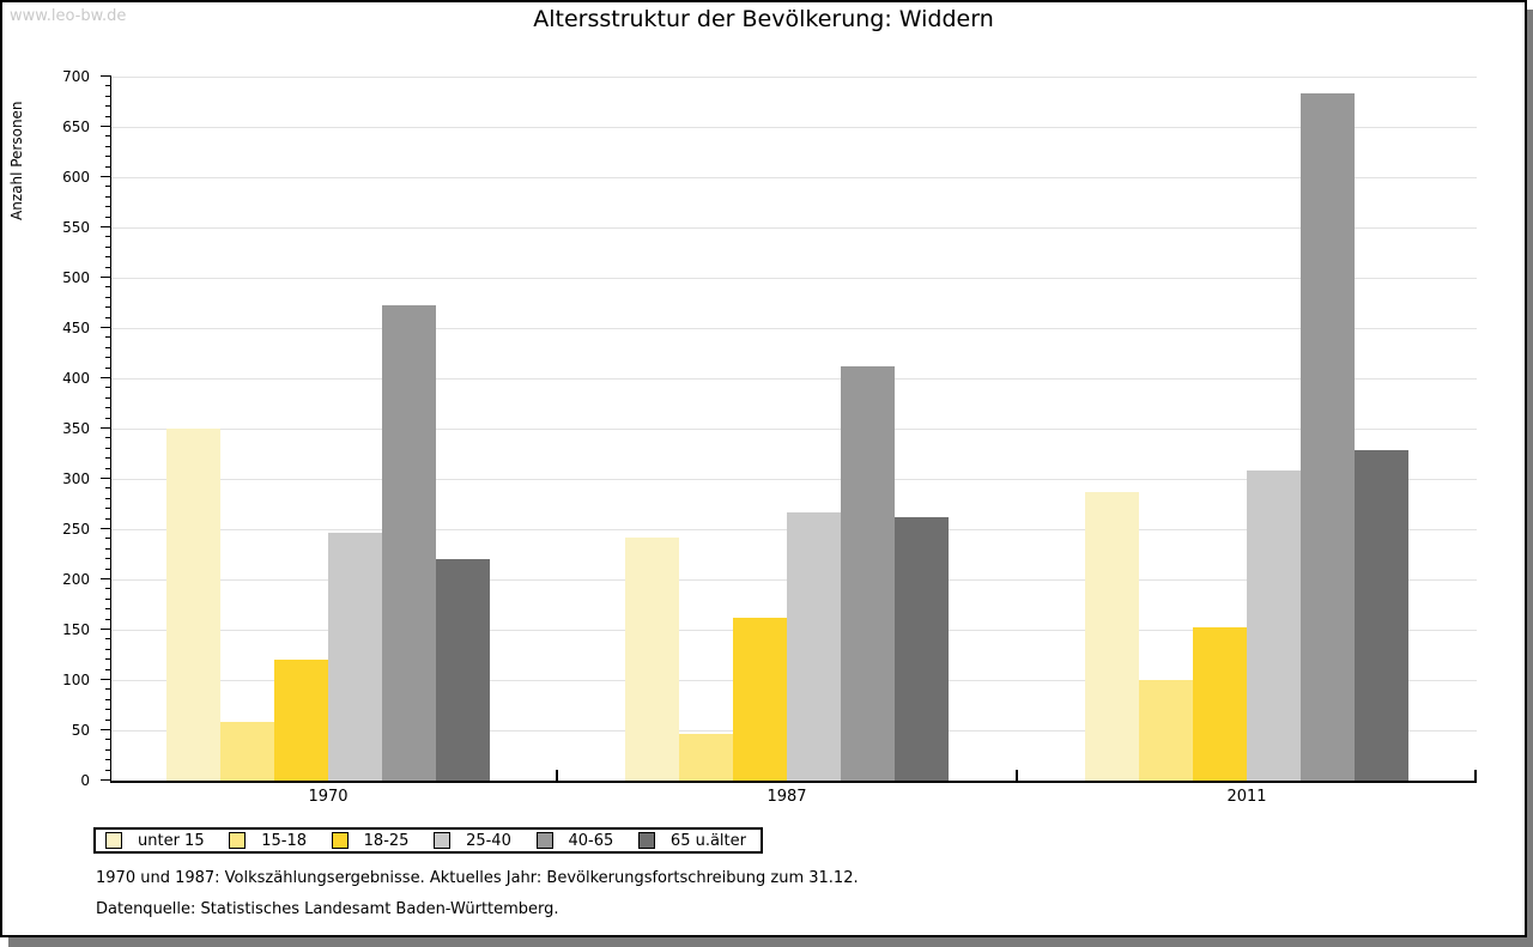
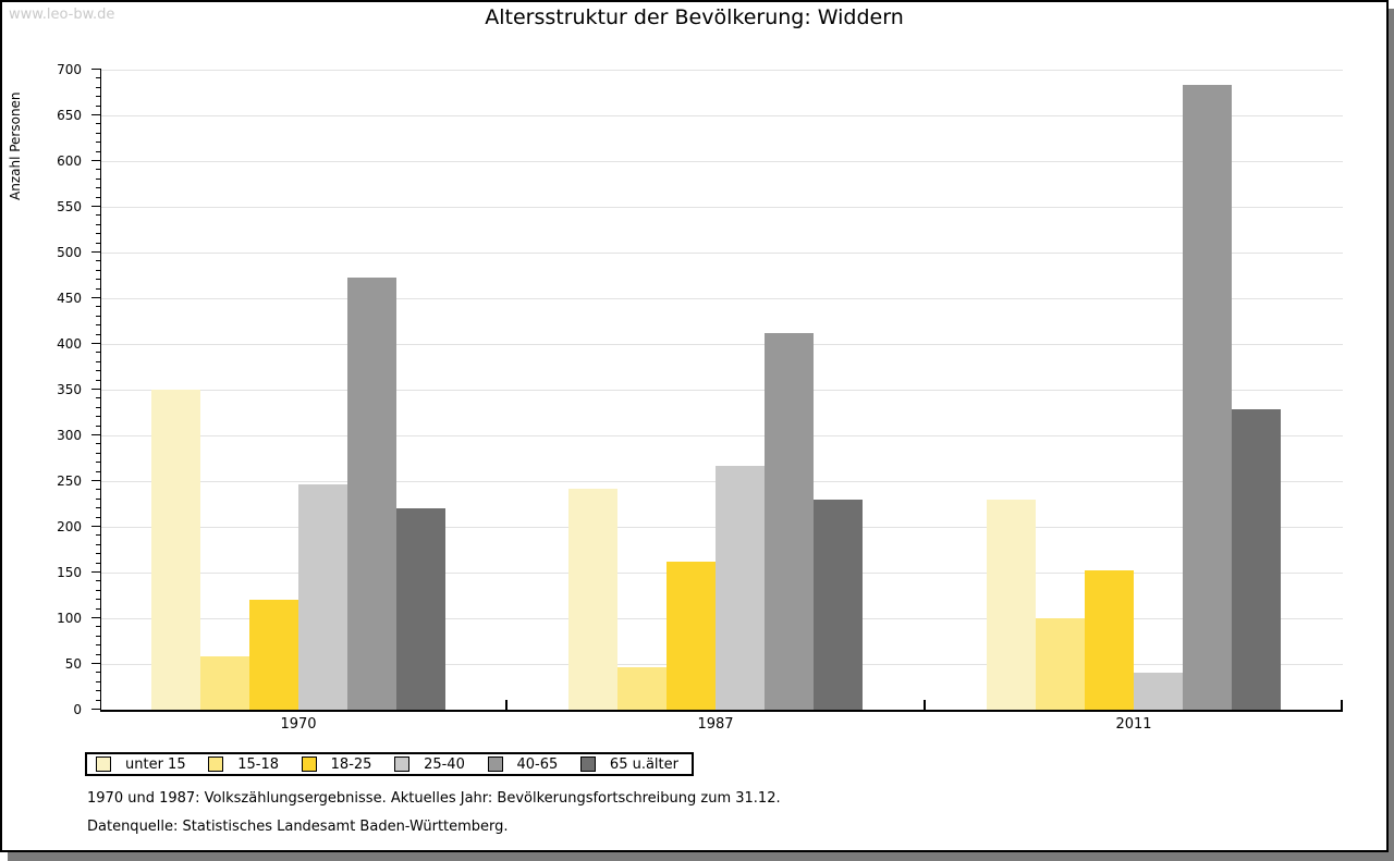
65 u.älter/1987: 260 -> 230
unter 15/2011: 290 -> 230
25-40/2011: 310 -> 40
